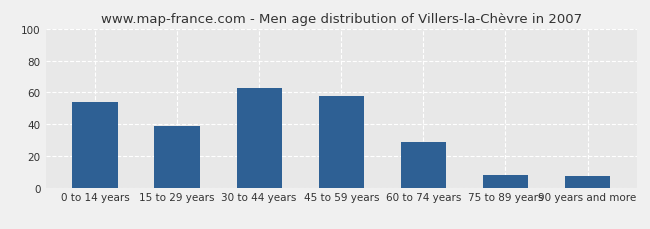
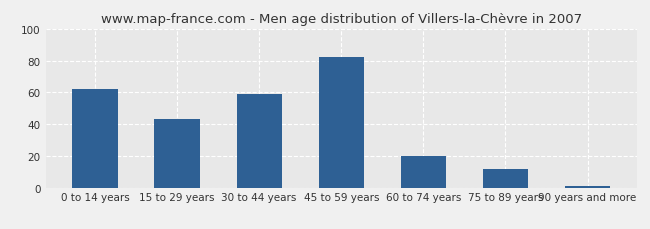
0 to 14 years: 54 -> 62
15 to 29 years: 39 -> 43
30 to 44 years: 63 -> 59
45 to 59 years: 58 -> 82
60 to 74 years: 29 -> 20
75 to 89 years: 8 -> 12
90 years and more: 7 -> 1
